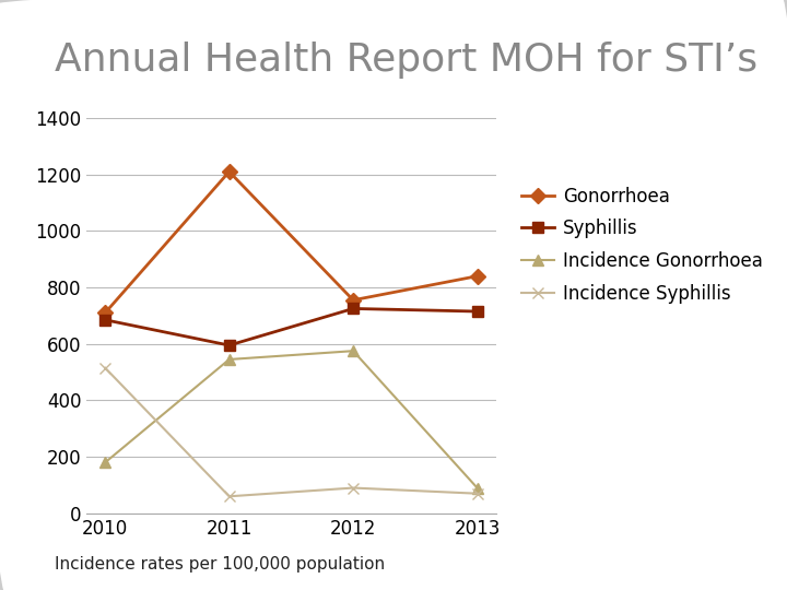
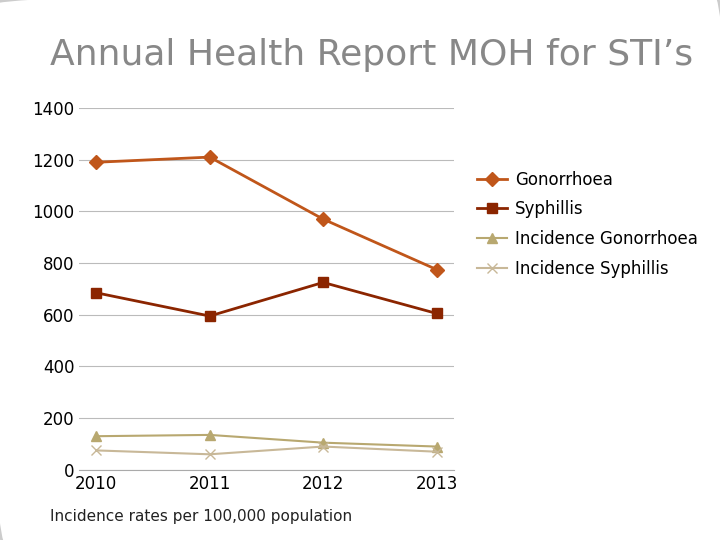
Gonorrhoea/2010: 710 -> 1190
Incidence Gonorrhoea/2010: 180 -> 130
Incidence Syphillis/2010: 515 -> 75
Incidence Gonorrhoea/2011: 545 -> 135
Gonorrhoea/2012: 755 -> 970
Incidence Gonorrhoea/2012: 575 -> 105
Gonorrhoea/2013: 840 -> 775
Syphillis/2013: 715 -> 605
